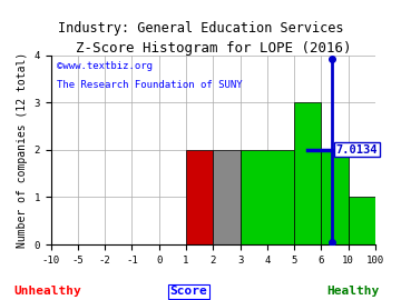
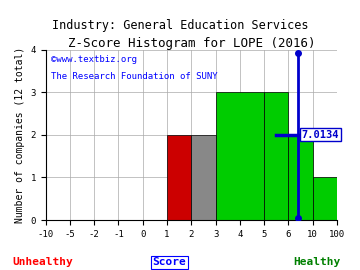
4: 2 -> 3
